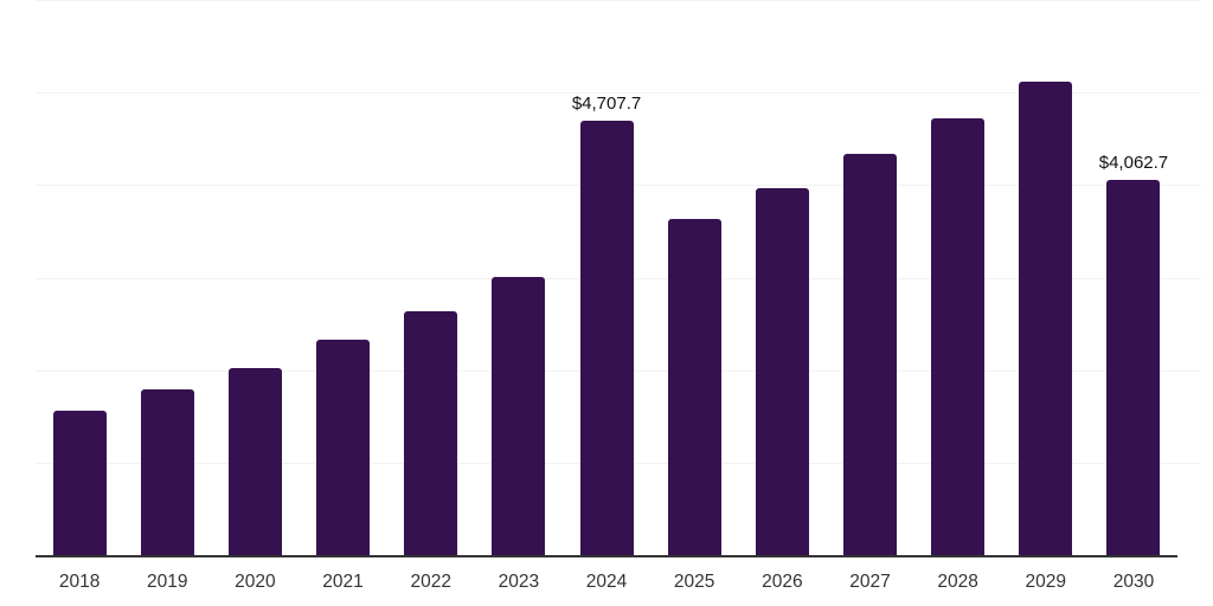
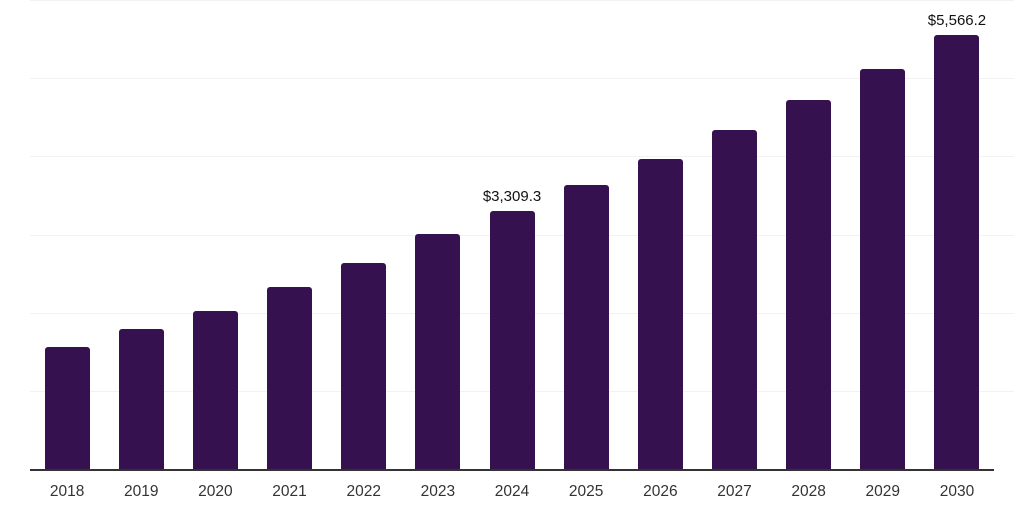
2024: $4,707.7 -> $3,309.3
2030: $4,062.7 -> $5,566.2
